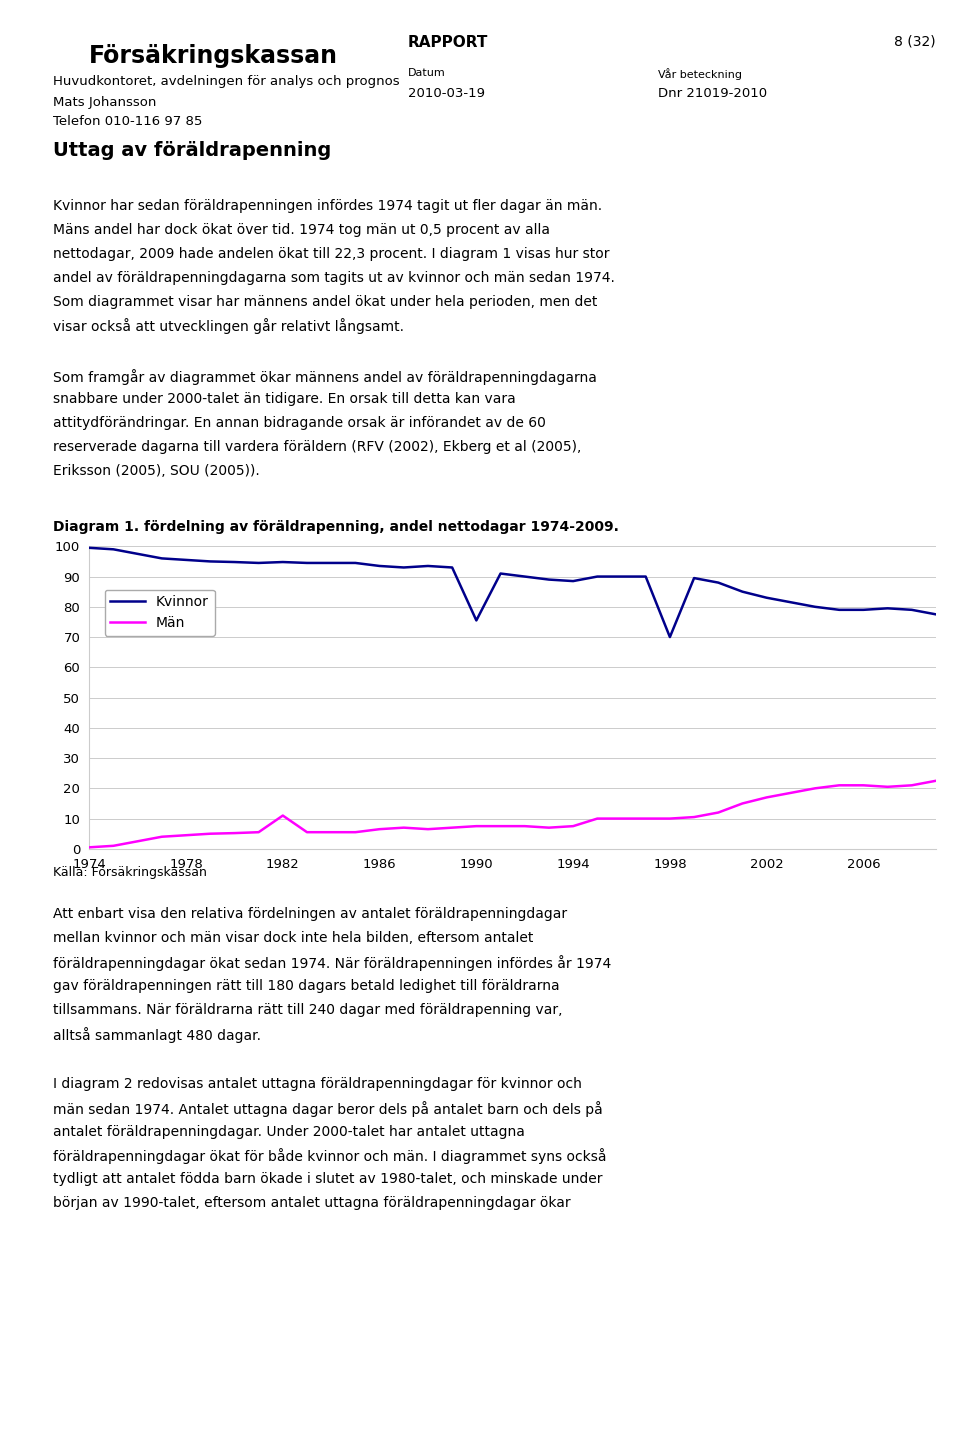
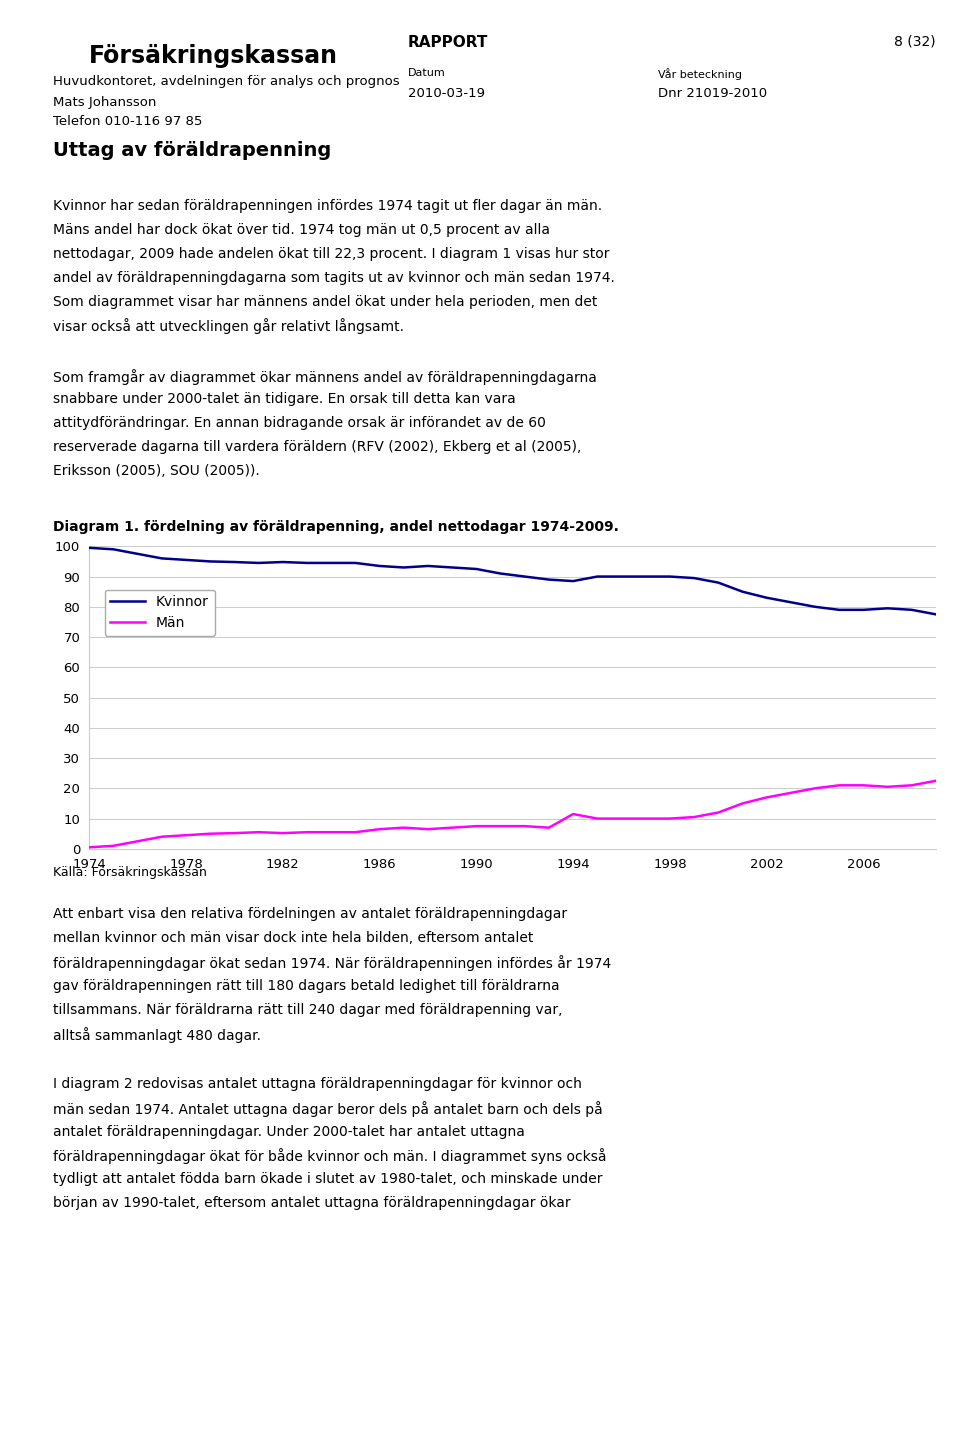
Män/1982: 11.0 -> 5.2
Kvinnor/1990: 75.5 -> 92.5
Män/1994: 7.5 -> 11.5
Kvinnor/1998: 70.0 -> 90.0
